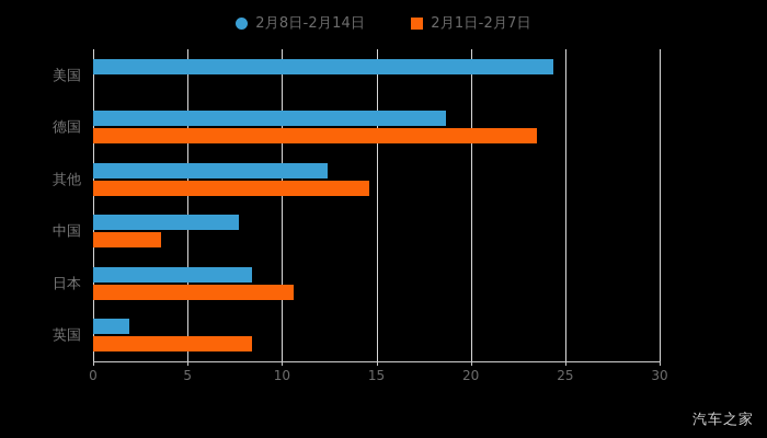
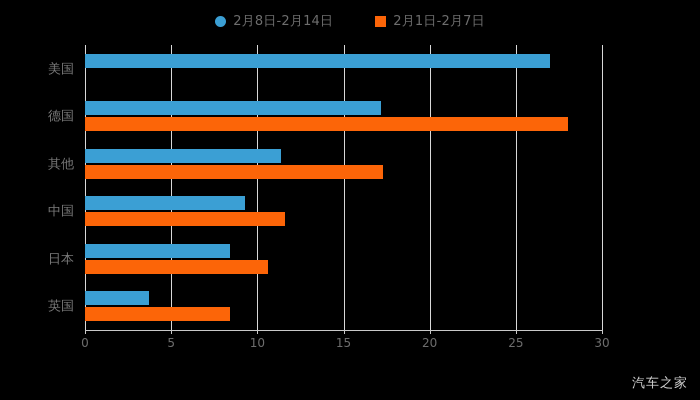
2月8日-2月14日/美国: 24.4 -> 27.0
2月8日-2月14日/德国: 18.7 -> 17.2
2月1日-2月7日/德国: 23.5 -> 28.0
2月8日-2月14日/其他: 12.4 -> 11.4
2月1日-2月7日/其他: 14.6 -> 17.3
2月8日-2月14日/中国: 7.7 -> 9.3
2月1日-2月7日/中国: 3.6 -> 11.6
2月8日-2月14日/英国: 1.9 -> 3.7
